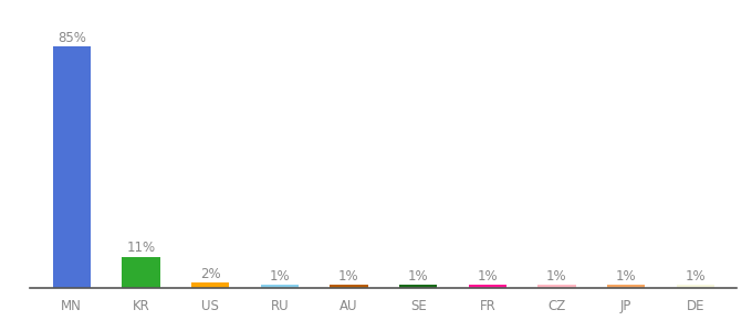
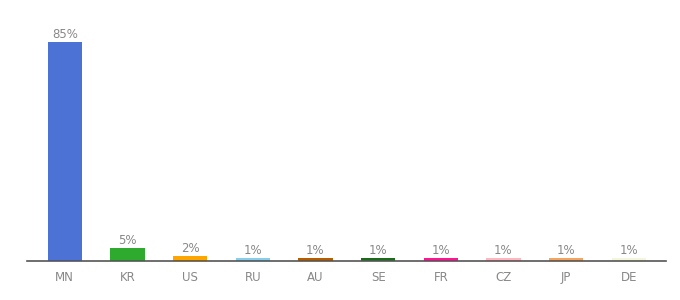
KR: 11% -> 5%
